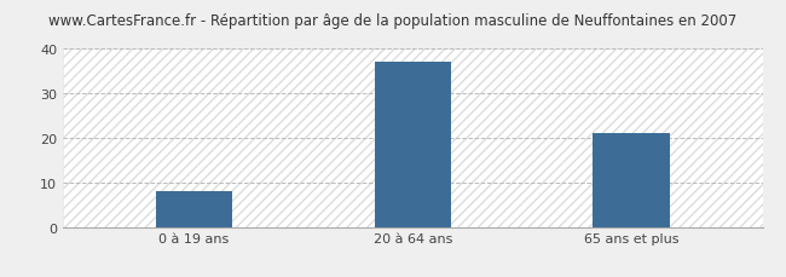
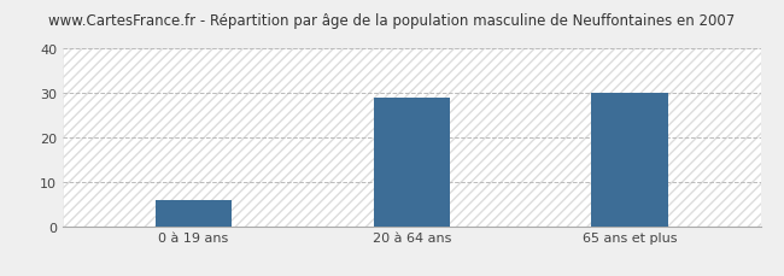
0 à 19 ans: 8 -> 6
20 à 64 ans: 37 -> 29
65 ans et plus: 21 -> 30
